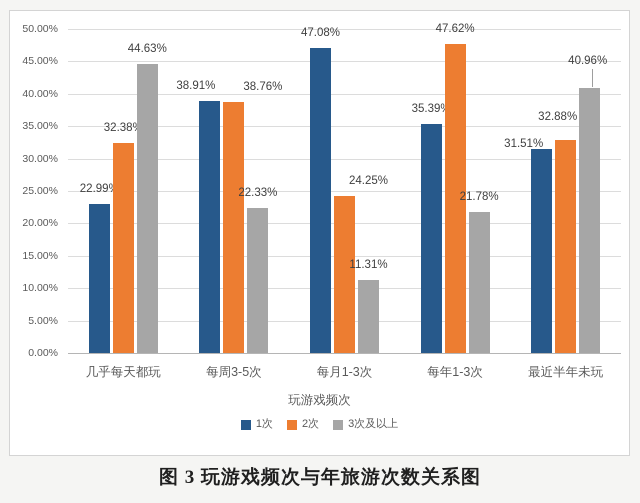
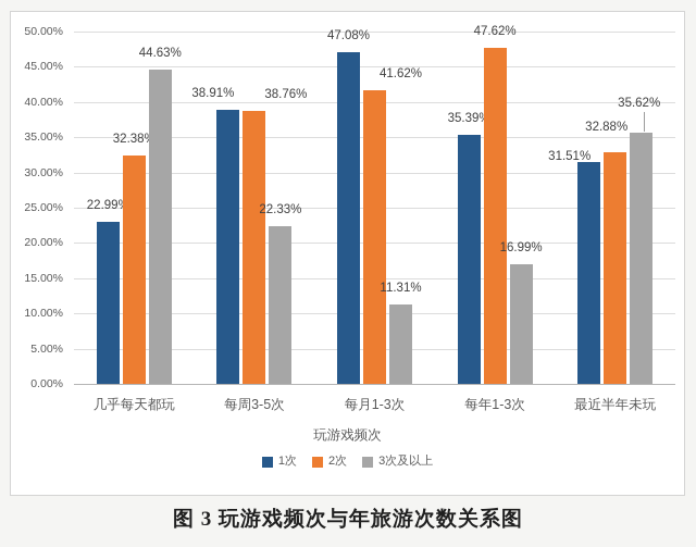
2次/每月1-3次: 24.25% -> 41.62%
3次及以上/每年1-3次: 21.78% -> 16.99%
3次及以上/最近半年未玩: 40.96% -> 35.62%
